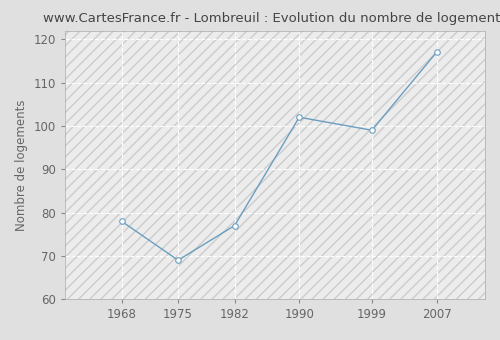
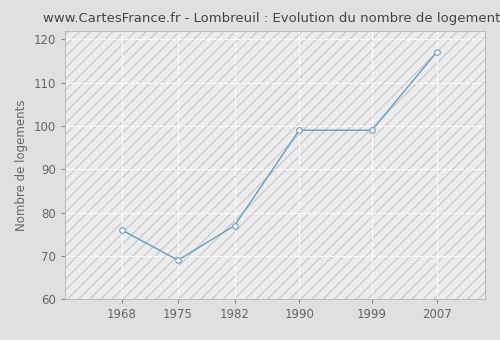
1968: 78 -> 76
1990: 102 -> 99
